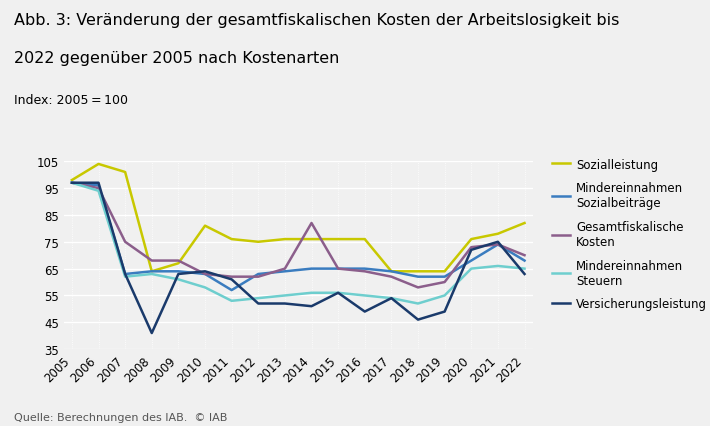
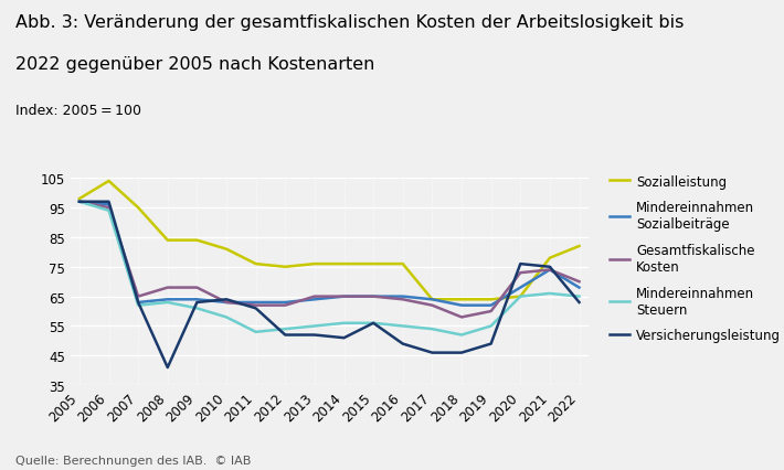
Sozialleistung/2007: 101 -> 95
Gesamtfiskalische Kosten/2007: 75 -> 65
Sozialleistung/2008: 64 -> 84
Sozialleistung/2009: 67 -> 84
Mindereinnahmen Sozialbeiträge/2011: 57 -> 63
Gesamtfiskalische Kosten/2014: 82 -> 65
Versicherungsleistung/2017: 54 -> 46
Sozialleistung/2020: 76 -> 65
Versicherungsleistung/2020: 72 -> 76
